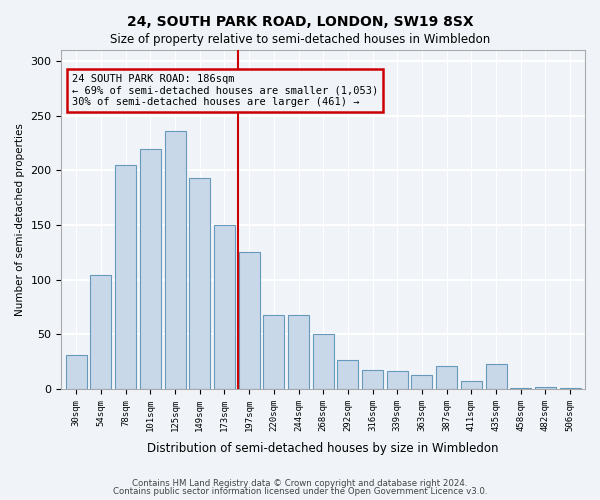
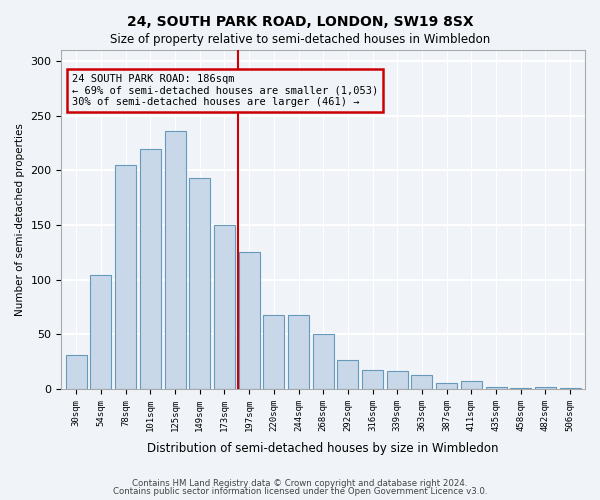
387sqm: 21 -> 5
435sqm: 23 -> 2
